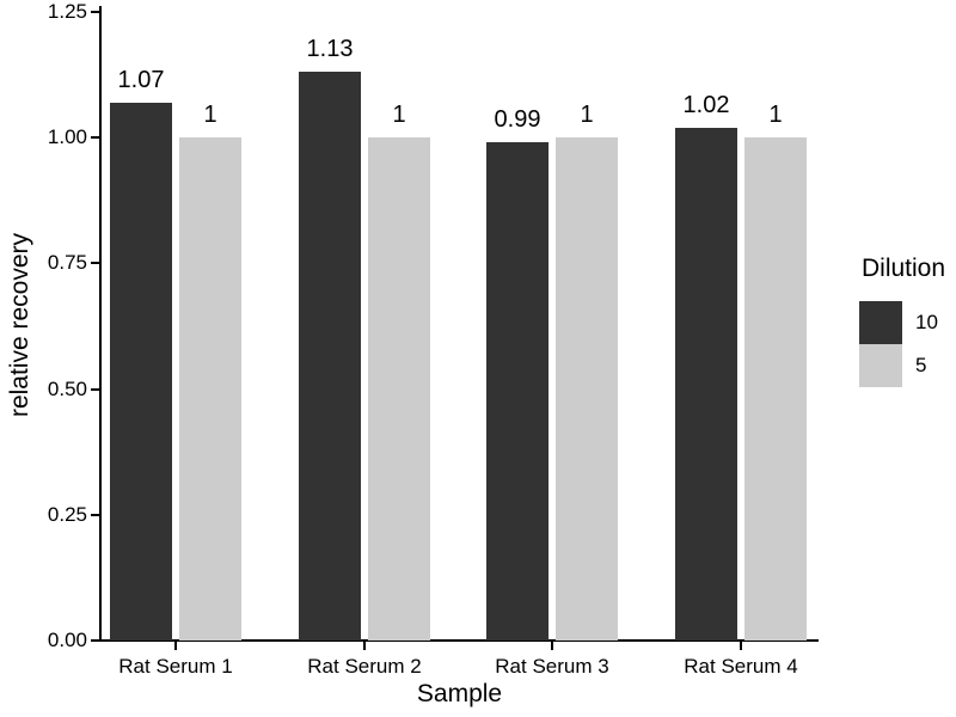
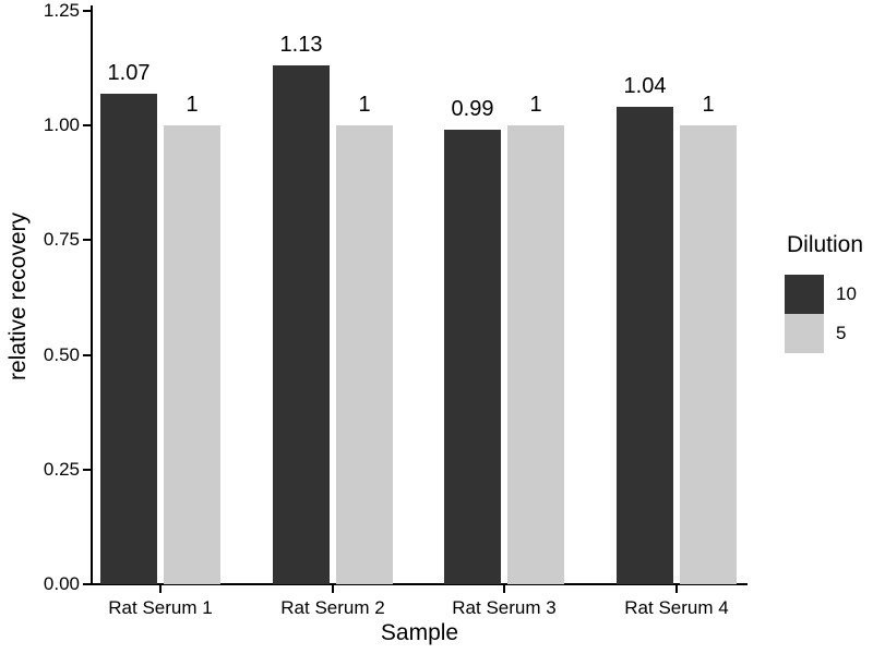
10/Rat Serum 4: 1.02 -> 1.04
